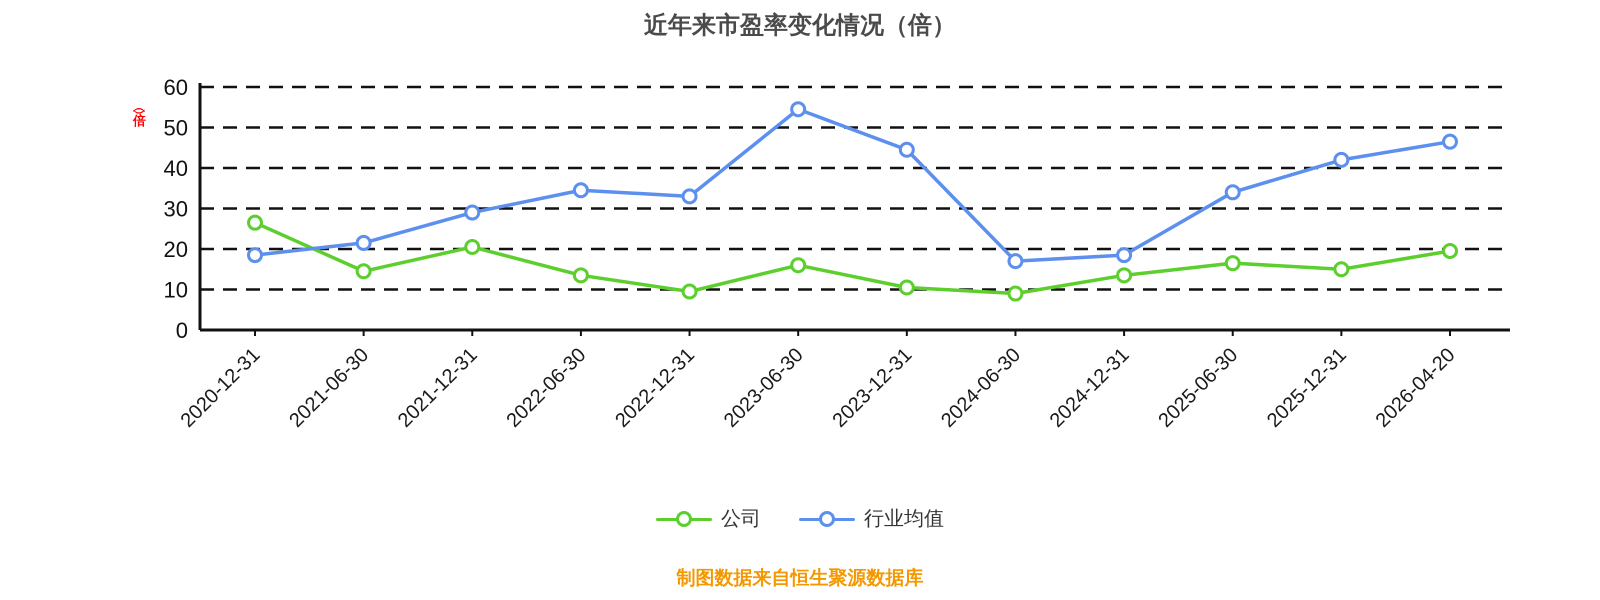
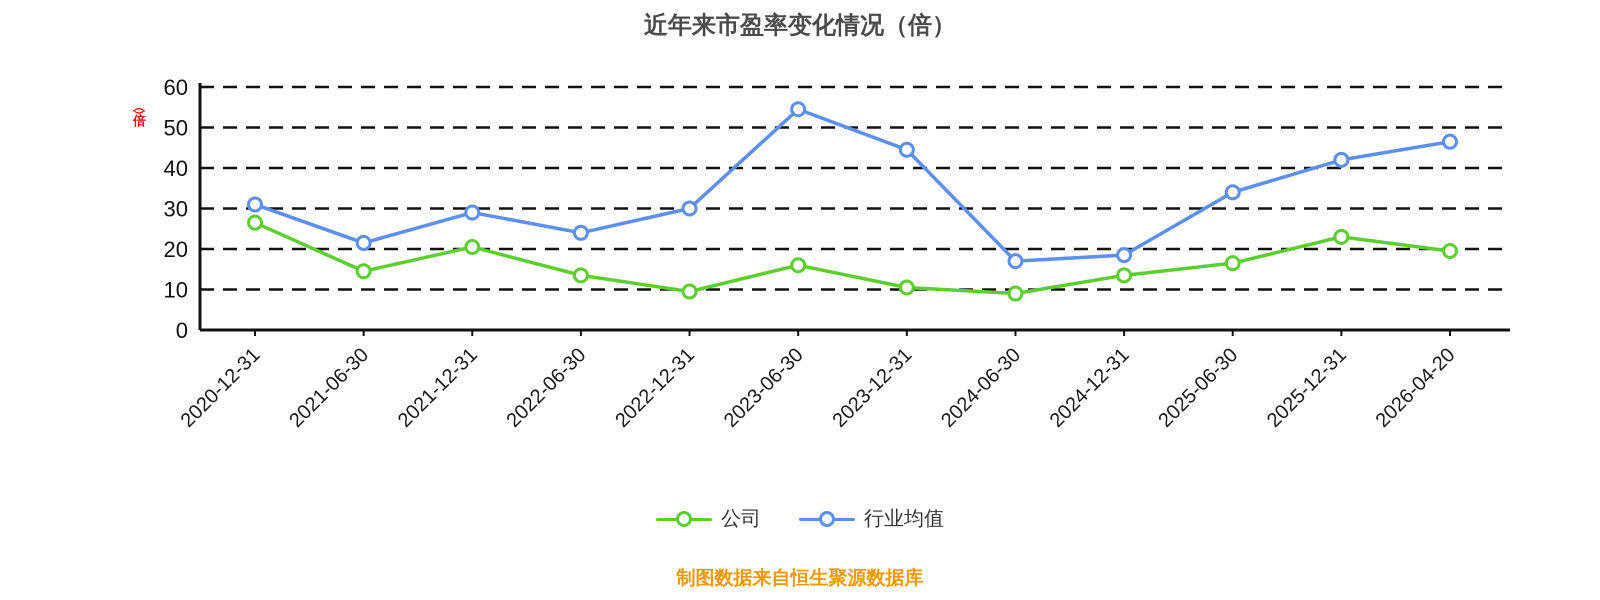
行业均值/2020-12-31: 18 -> 31
行业均值/2022-06-30: 34 -> 24
行业均值/2022-12-31: 33 -> 30
公司/2025-12-31: 15 -> 23
